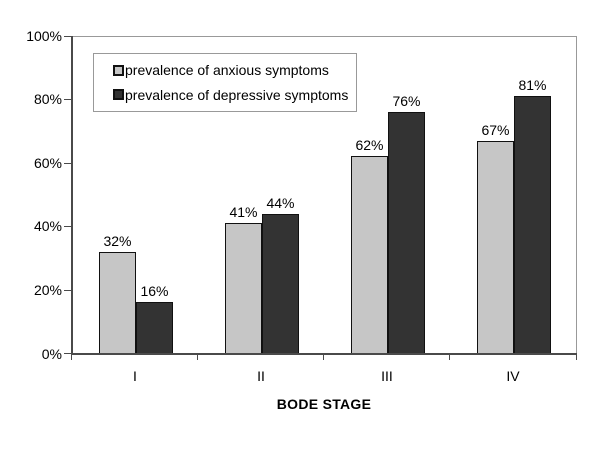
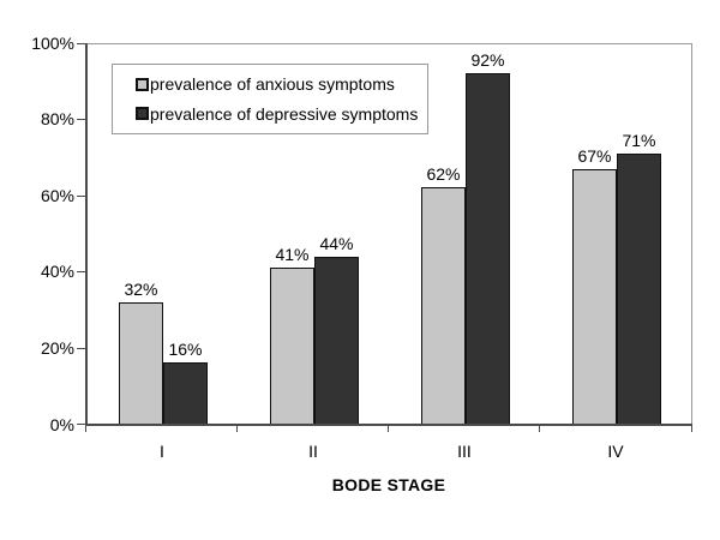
prevalence of depressive symptoms/III: 76% -> 92%
prevalence of depressive symptoms/IV: 81% -> 71%
